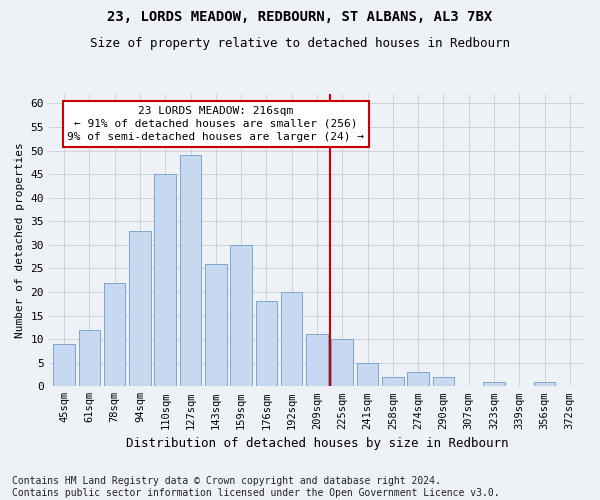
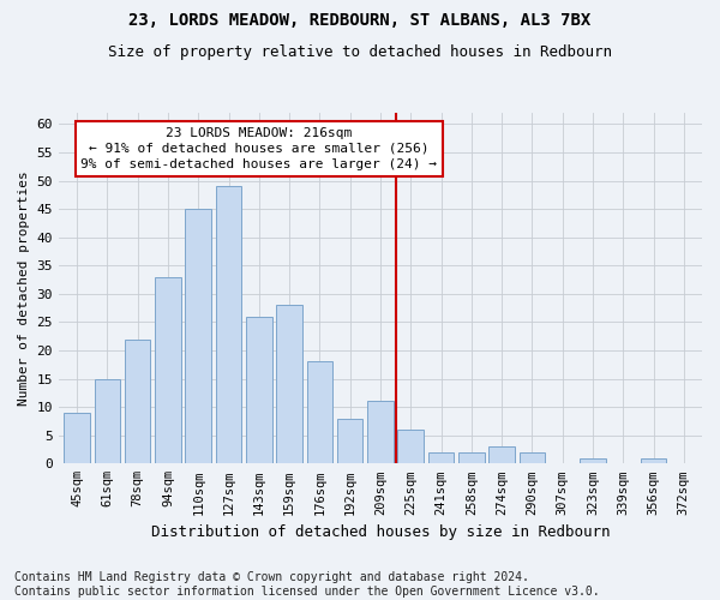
61sqm: 12 -> 15
159sqm: 30 -> 28
192sqm: 20 -> 8
225sqm: 10 -> 6
241sqm: 5 -> 2
